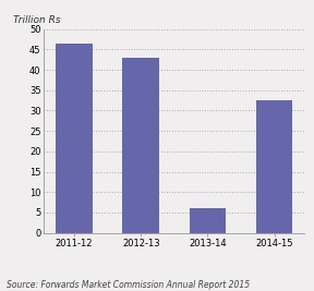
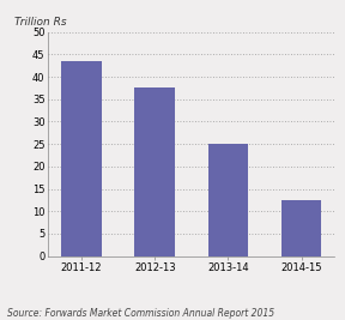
2011-12: 46.5 -> 43.5
2012-13: 43.0 -> 37.5
2013-14: 6.0 -> 25.0
2014-15: 32.5 -> 12.5
